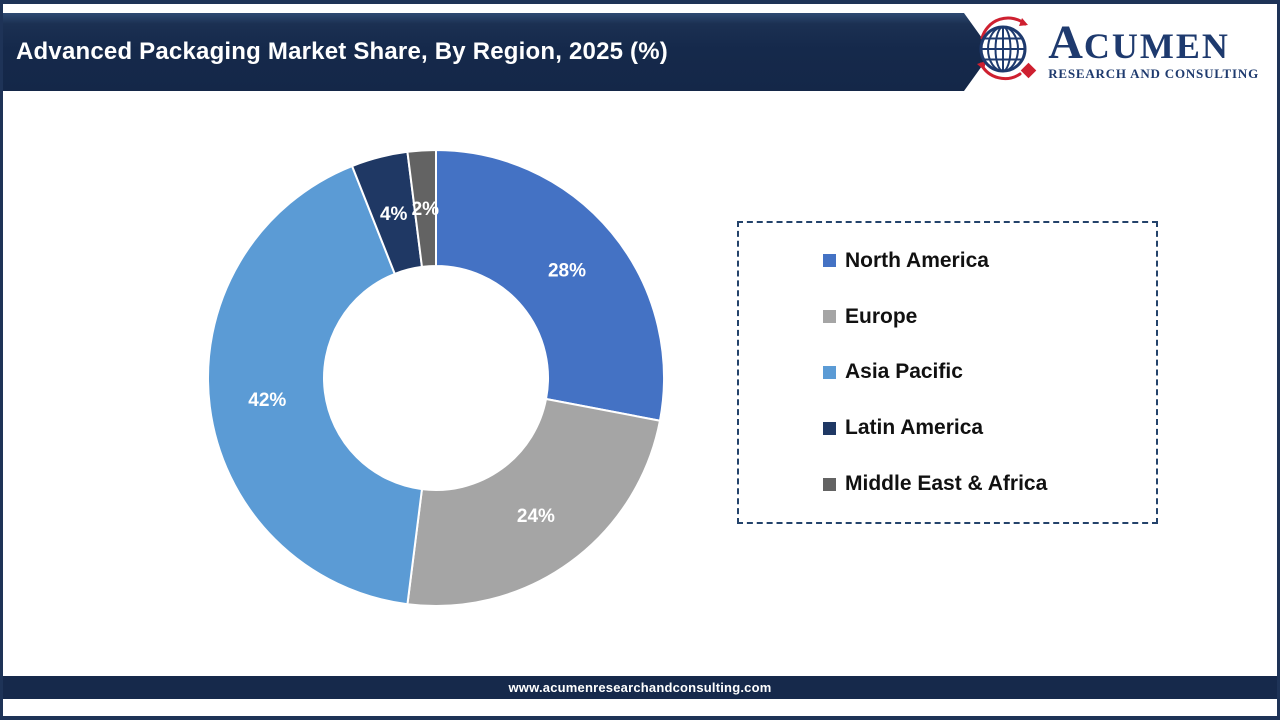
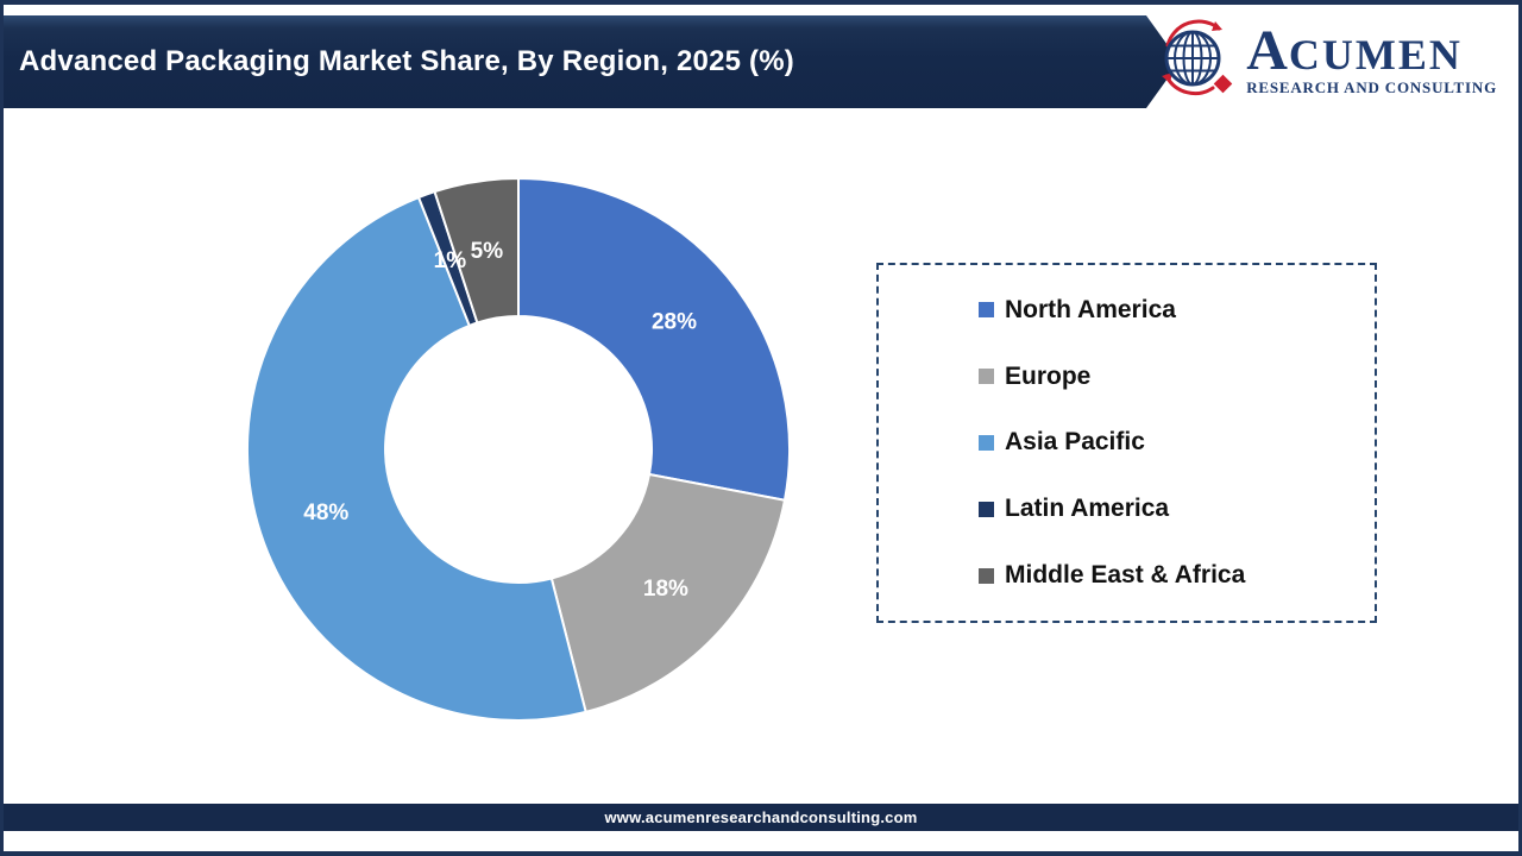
Europe: 24% -> 18%
Asia Pacific: 42% -> 48%
Latin America: 4% -> 1%
Middle East & Africa: 2% -> 5%
